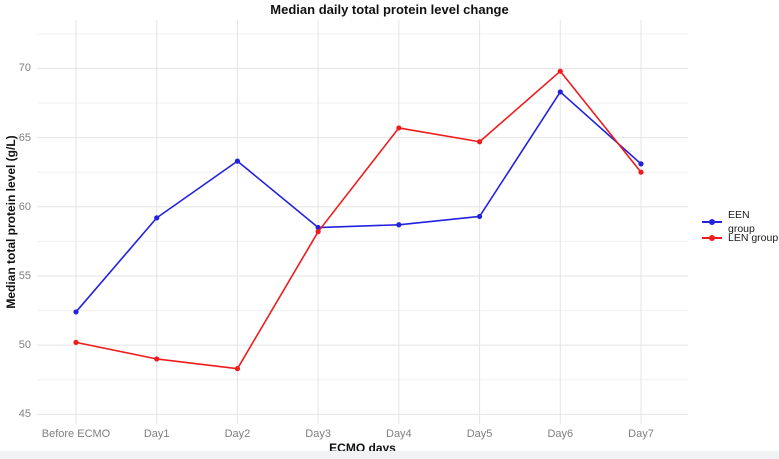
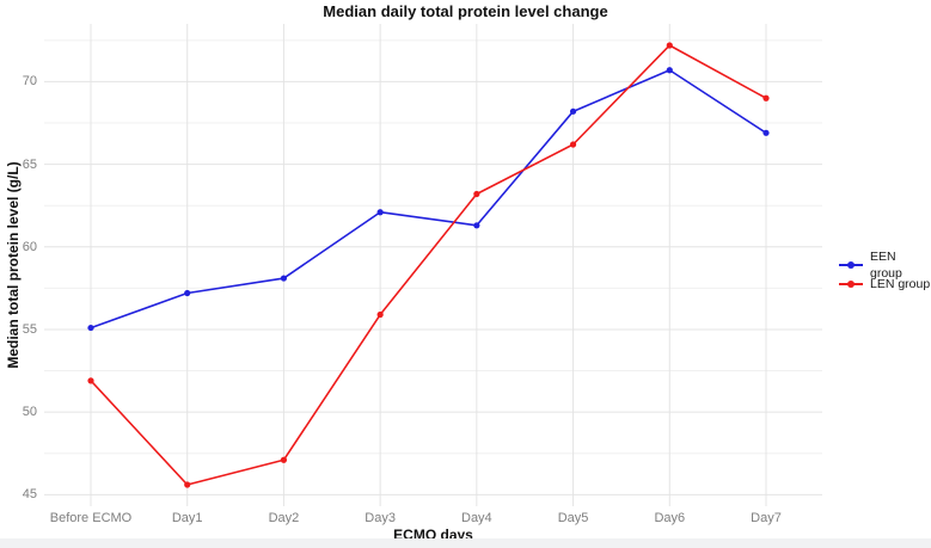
EEN group/Before ECMO: 52.4 -> 55.1
LEN group/Before ECMO: 50.2 -> 51.9
EEN group/Day1: 59.2 -> 57.2
LEN group/Day1: 49.0 -> 45.6
EEN group/Day2: 63.3 -> 58.1
LEN group/Day2: 48.3 -> 47.1
EEN group/Day3: 58.5 -> 62.1
LEN group/Day3: 58.2 -> 55.9
EEN group/Day4: 58.7 -> 61.3
LEN group/Day4: 65.7 -> 63.2
EEN group/Day5: 59.3 -> 68.2
LEN group/Day5: 64.7 -> 66.2
EEN group/Day6: 68.3 -> 70.7
LEN group/Day6: 69.8 -> 72.2
EEN group/Day7: 63.1 -> 66.9
LEN group/Day7: 62.5 -> 69.0
